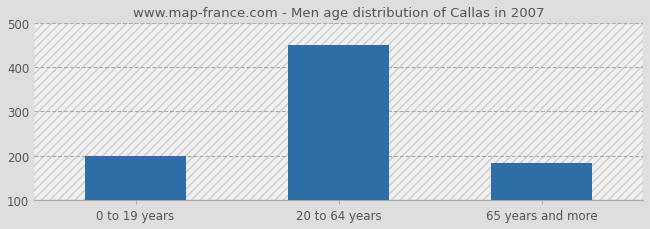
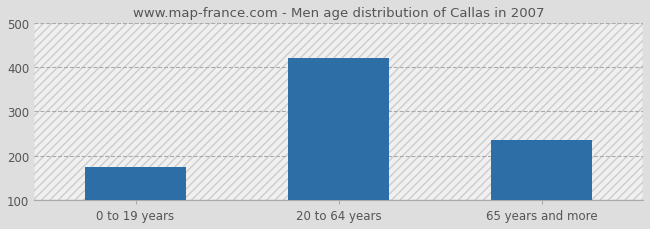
0 to 19 years: 200 -> 175
20 to 64 years: 449 -> 420
65 years and more: 184 -> 235
